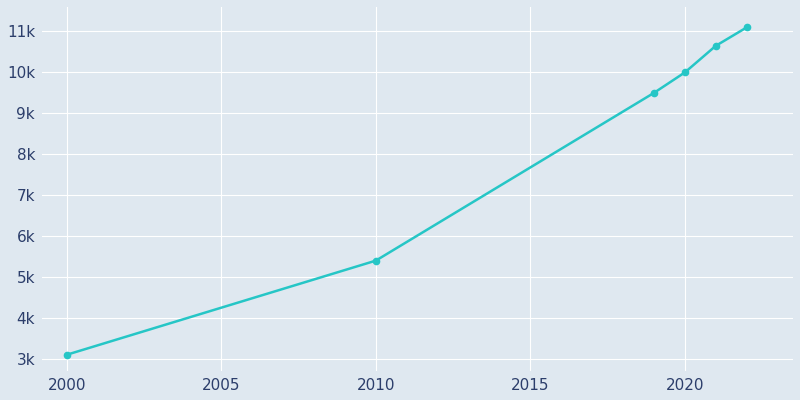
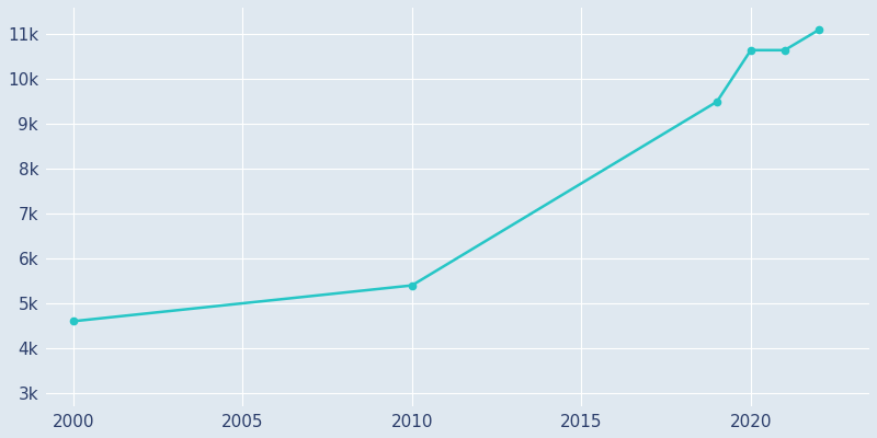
2000: 3.10k -> 4.60k
2020: 10.00k -> 10.65k
